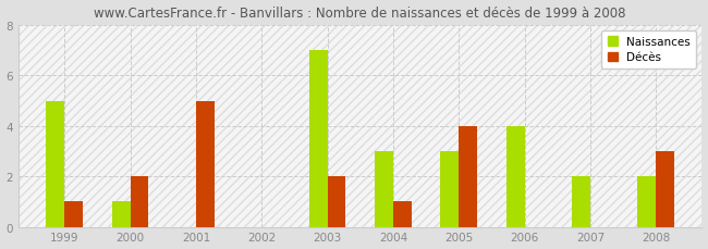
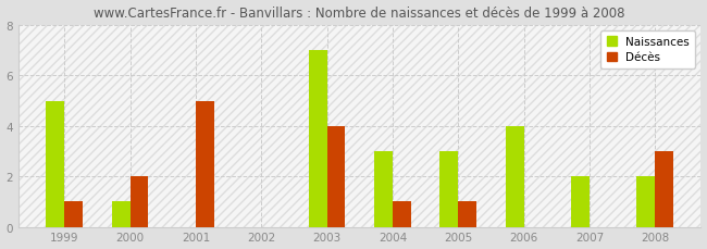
Décès/2003: 2 -> 4
Décès/2005: 4 -> 1
